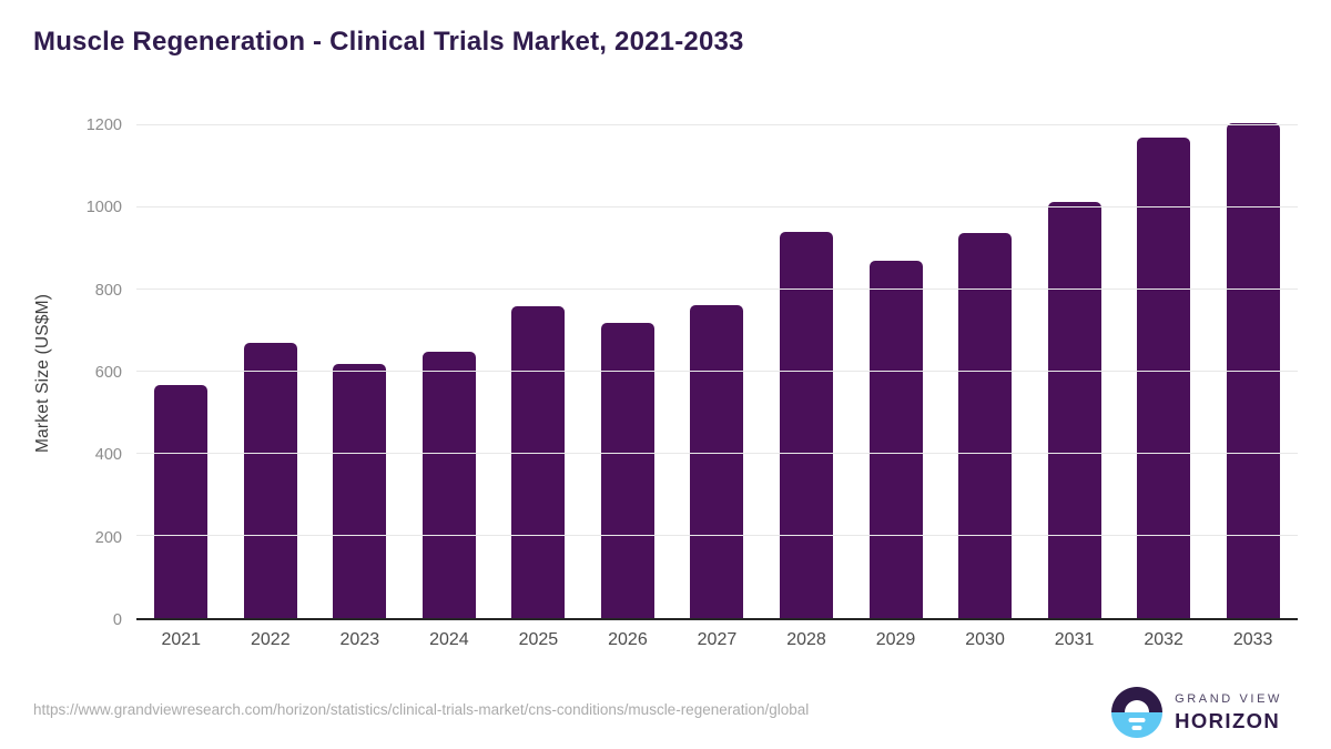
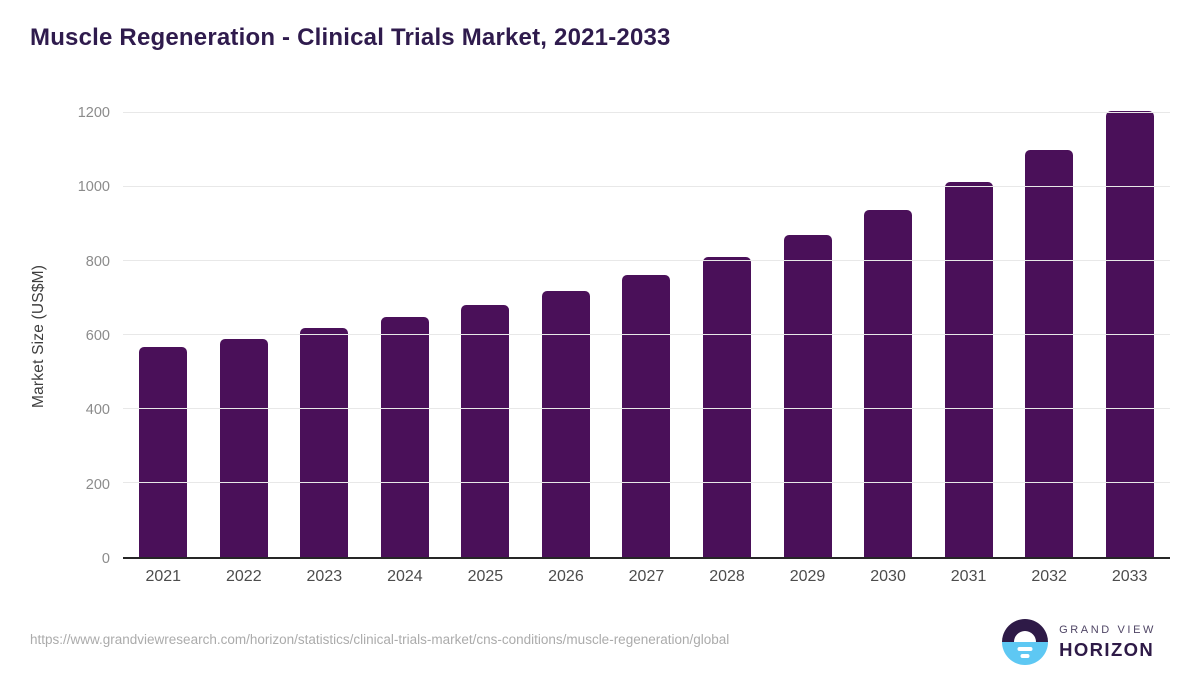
2022: 670 -> 590
2025: 760 -> 680
2028: 940 -> 810
2032: 1170 -> 1100
